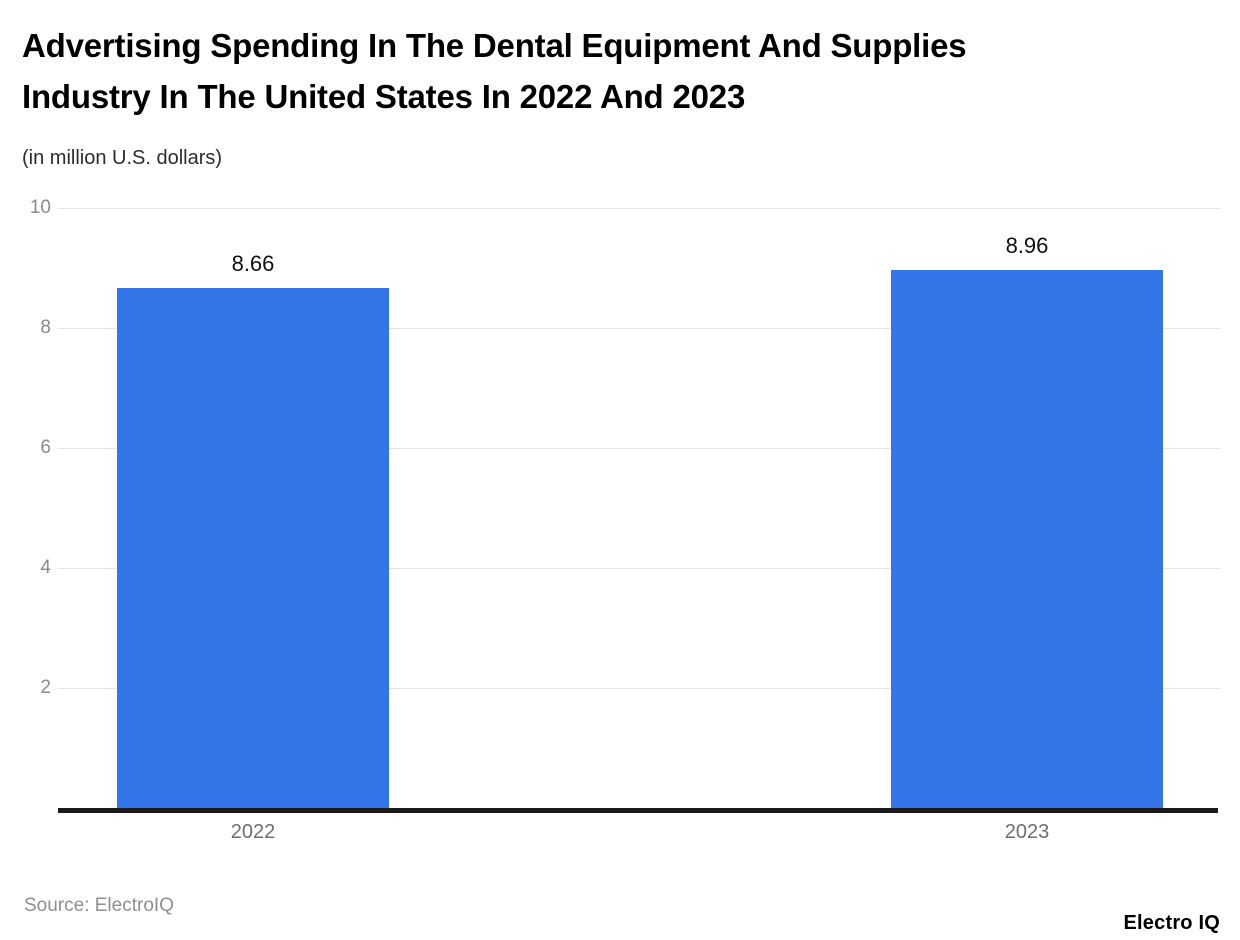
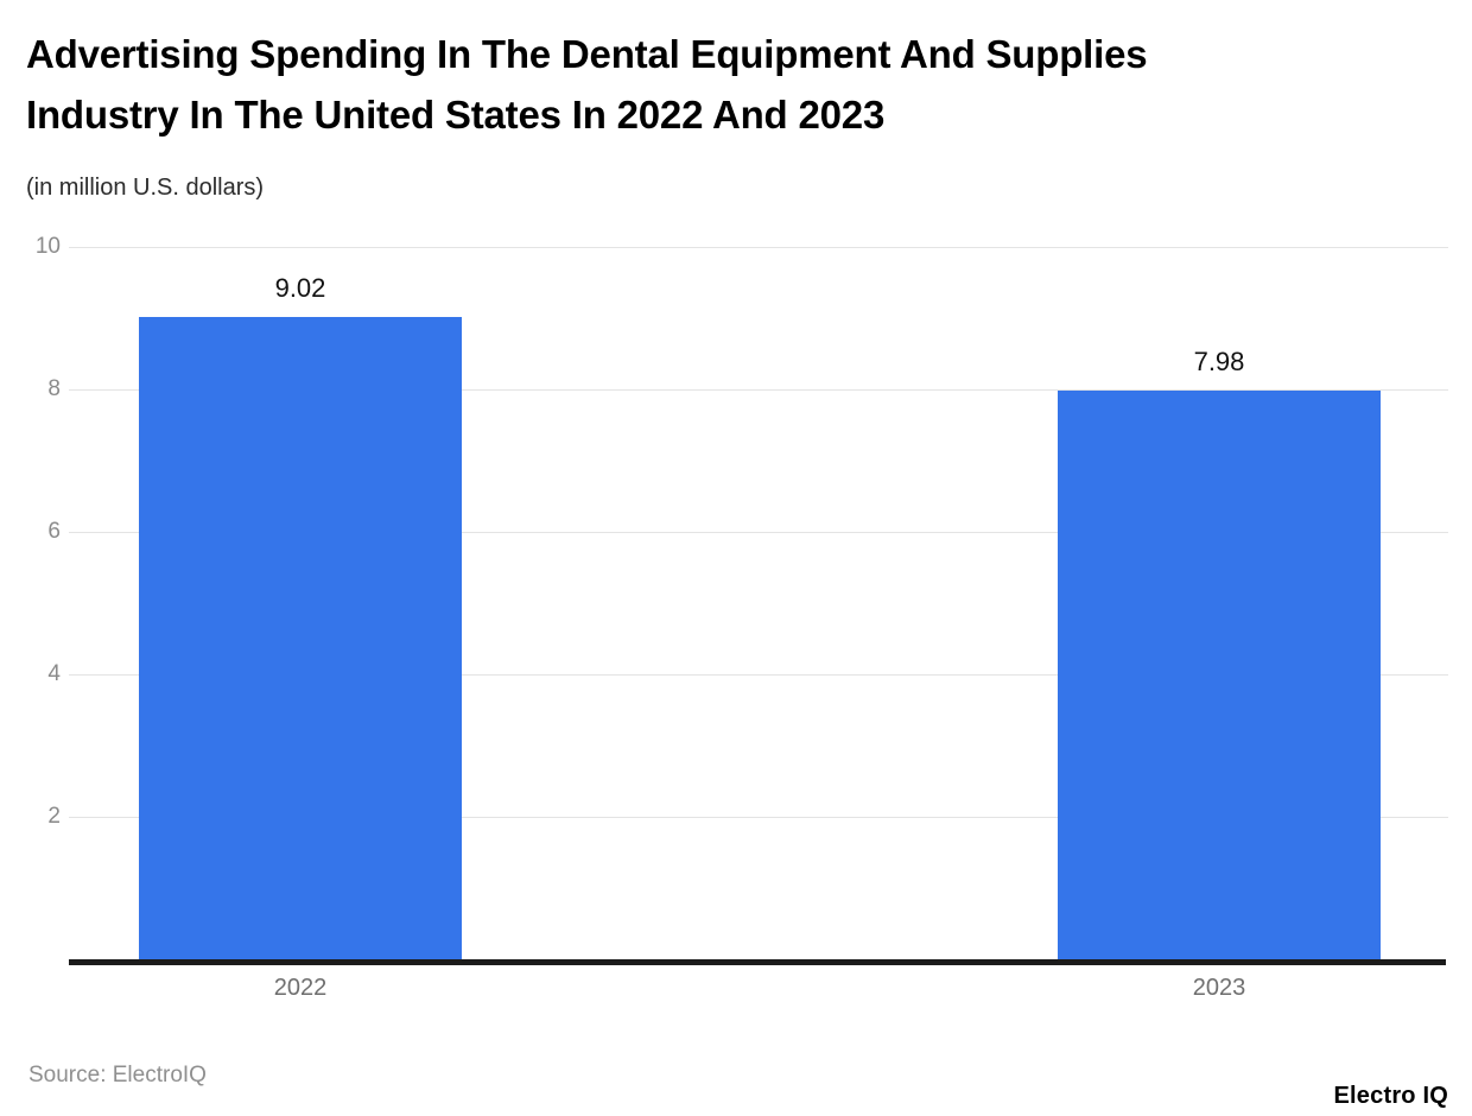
2022: 8.66 -> 9.02
2023: 8.96 -> 7.98
